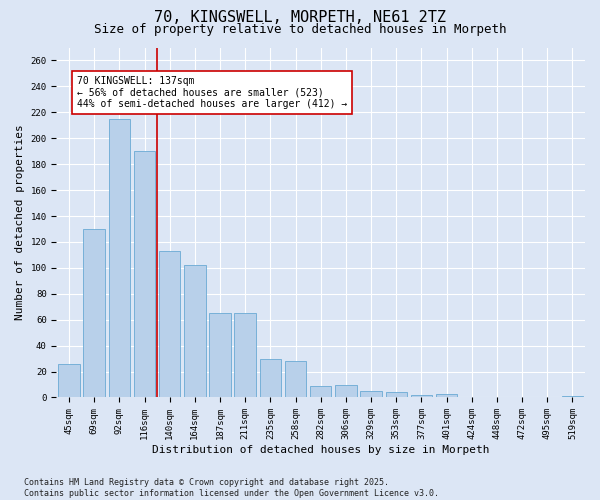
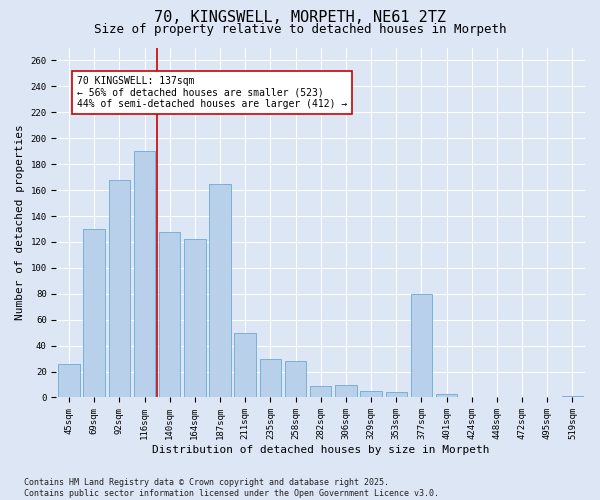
92sqm: 215 -> 168
140sqm: 113 -> 128
164sqm: 102 -> 122
187sqm: 65 -> 165
211sqm: 65 -> 50
377sqm: 2 -> 80
